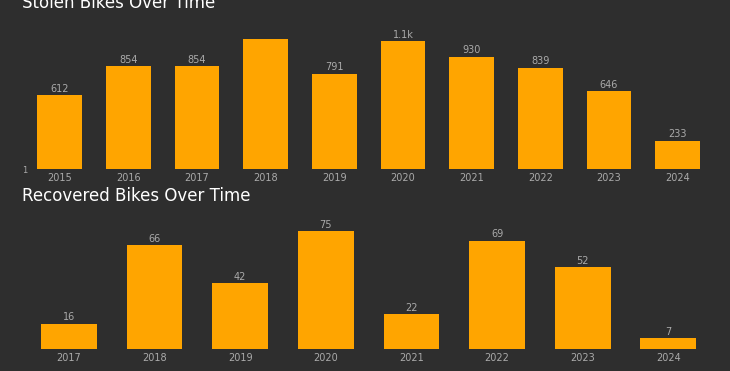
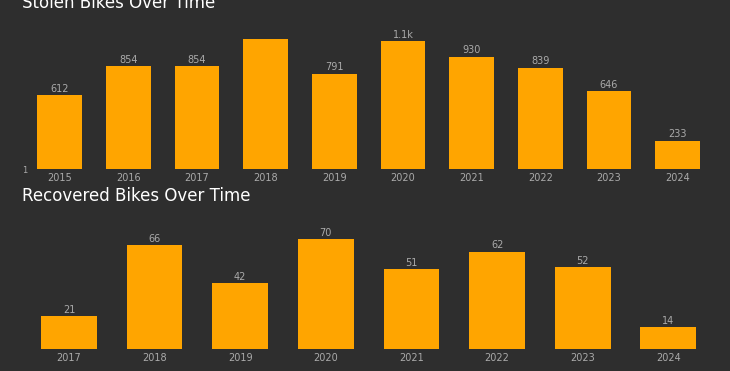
Recovered Bikes Over Time/2017: 16 -> 21
Recovered Bikes Over Time/2020: 75 -> 70
Recovered Bikes Over Time/2021: 22 -> 51
Recovered Bikes Over Time/2022: 69 -> 62
Recovered Bikes Over Time/2024: 7 -> 14
